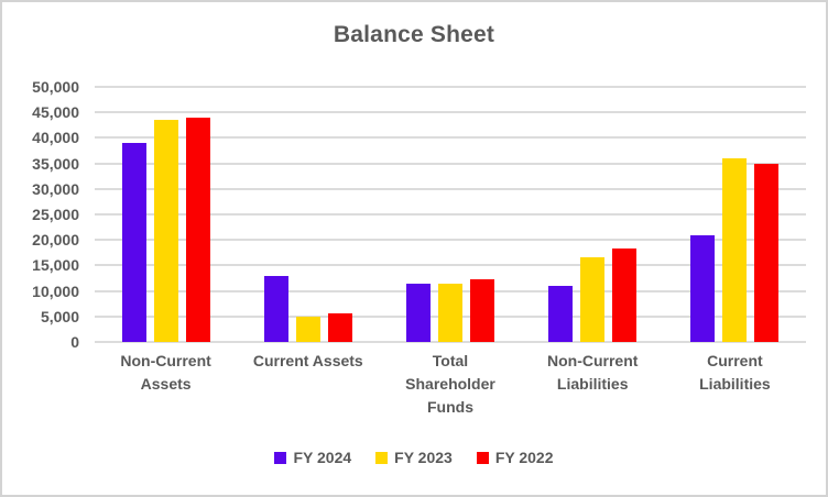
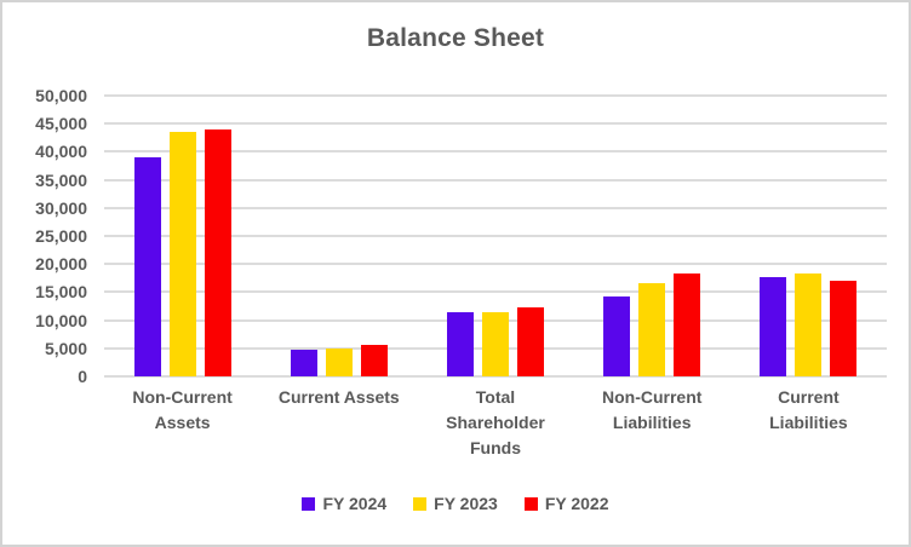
FY 2024/Current Assets: 13000 -> 5000
FY 2024/Non-Current Liabilities: 11000 -> 14000
FY 2024/Current Liabilities: 21000 -> 18000
FY 2023/Current Liabilities: 36000 -> 18000
FY 2022/Current Liabilities: 35000 -> 17000
